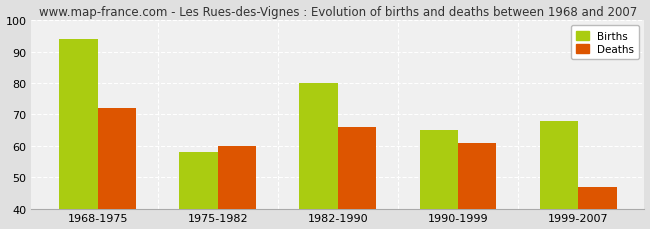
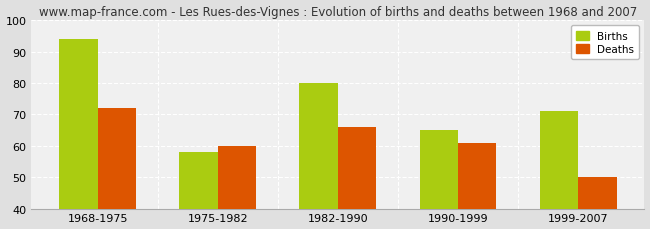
Births/1999-2007: 68 -> 71
Deaths/1999-2007: 47 -> 50
